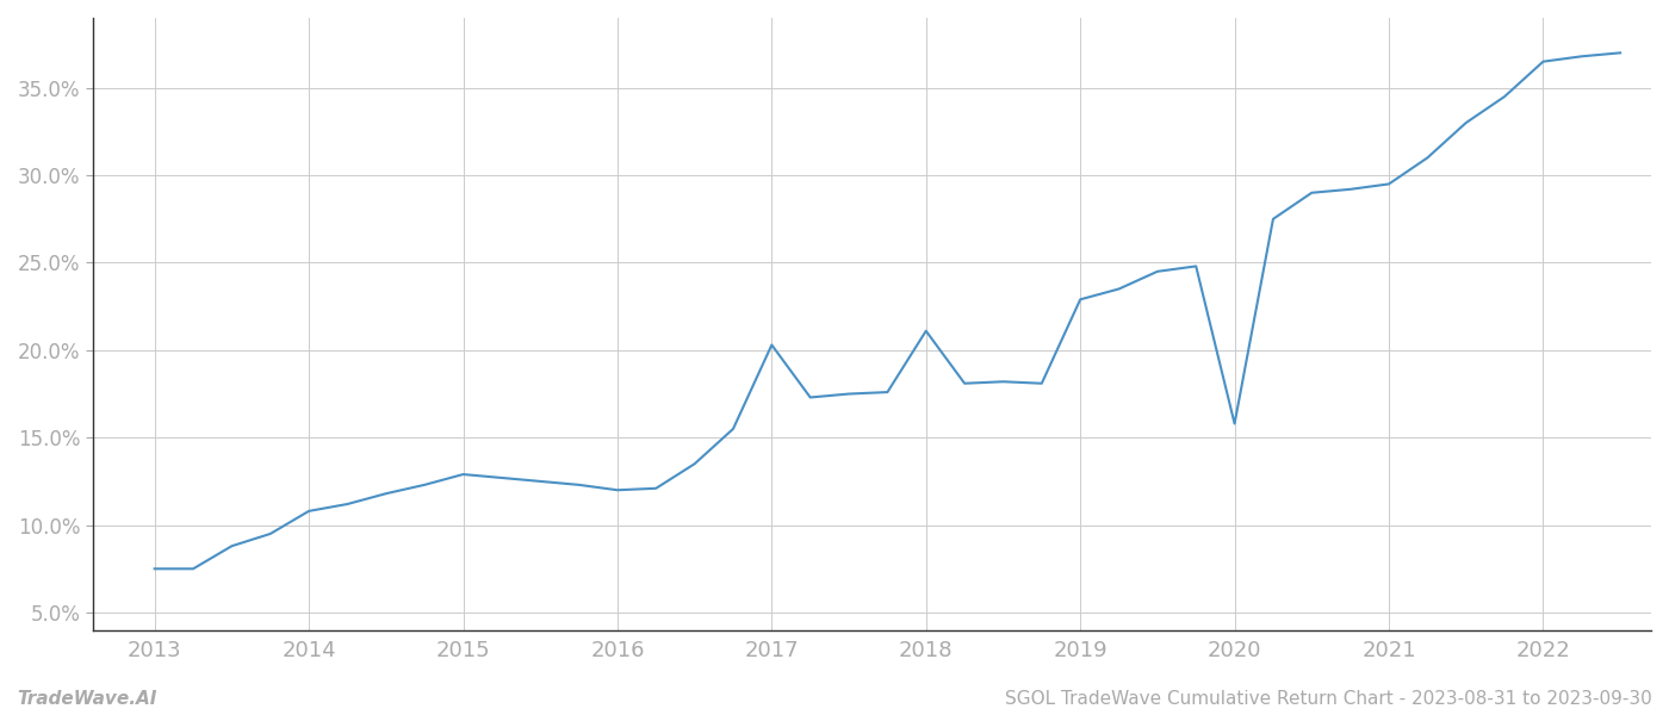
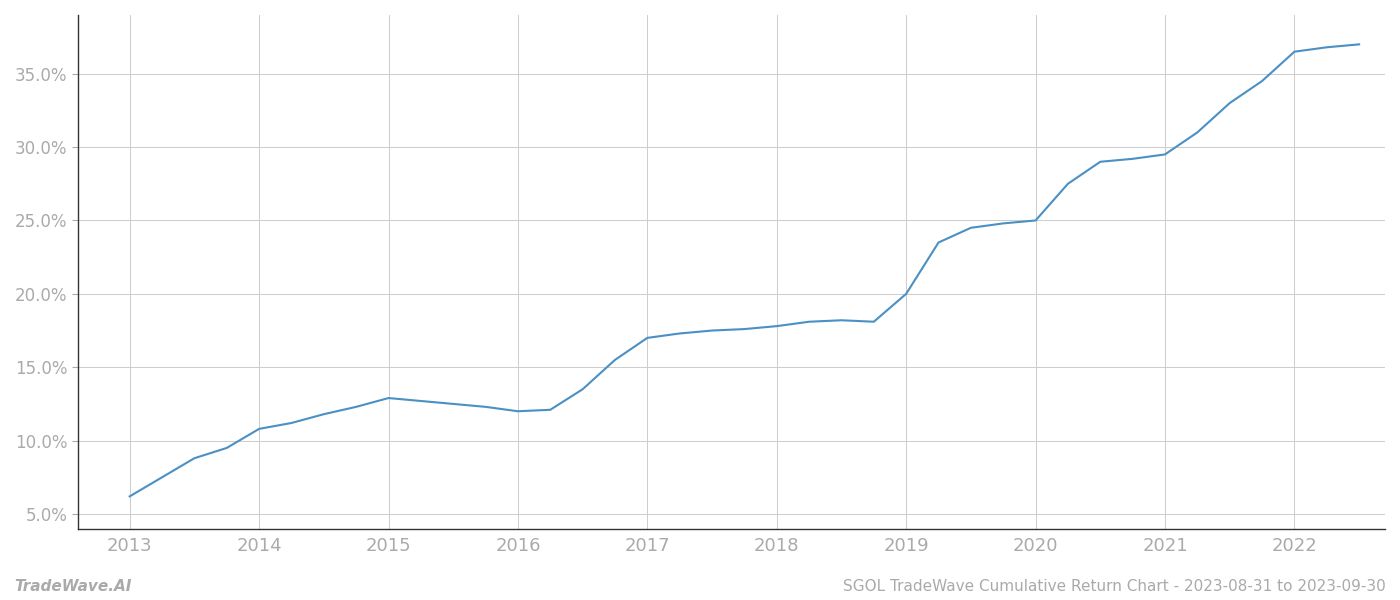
2013: 7.5% -> 6.2%
2017: 20.3% -> 17.0%
2018: 21.1% -> 17.8%
2019: 22.9% -> 20.0%
2020: 15.8% -> 25.0%
